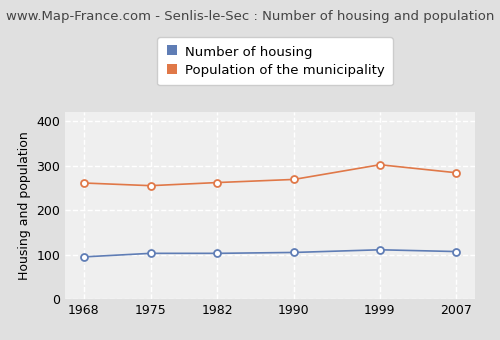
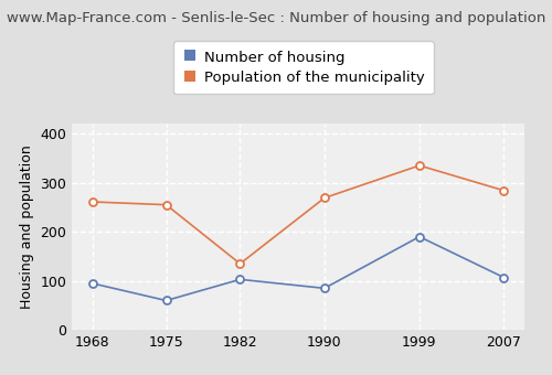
Number of housing/1975: 103 -> 60
Population of the municipality/1982: 262 -> 135
Number of housing/1990: 105 -> 85
Number of housing/1999: 111 -> 190
Population of the municipality/1999: 302 -> 335
